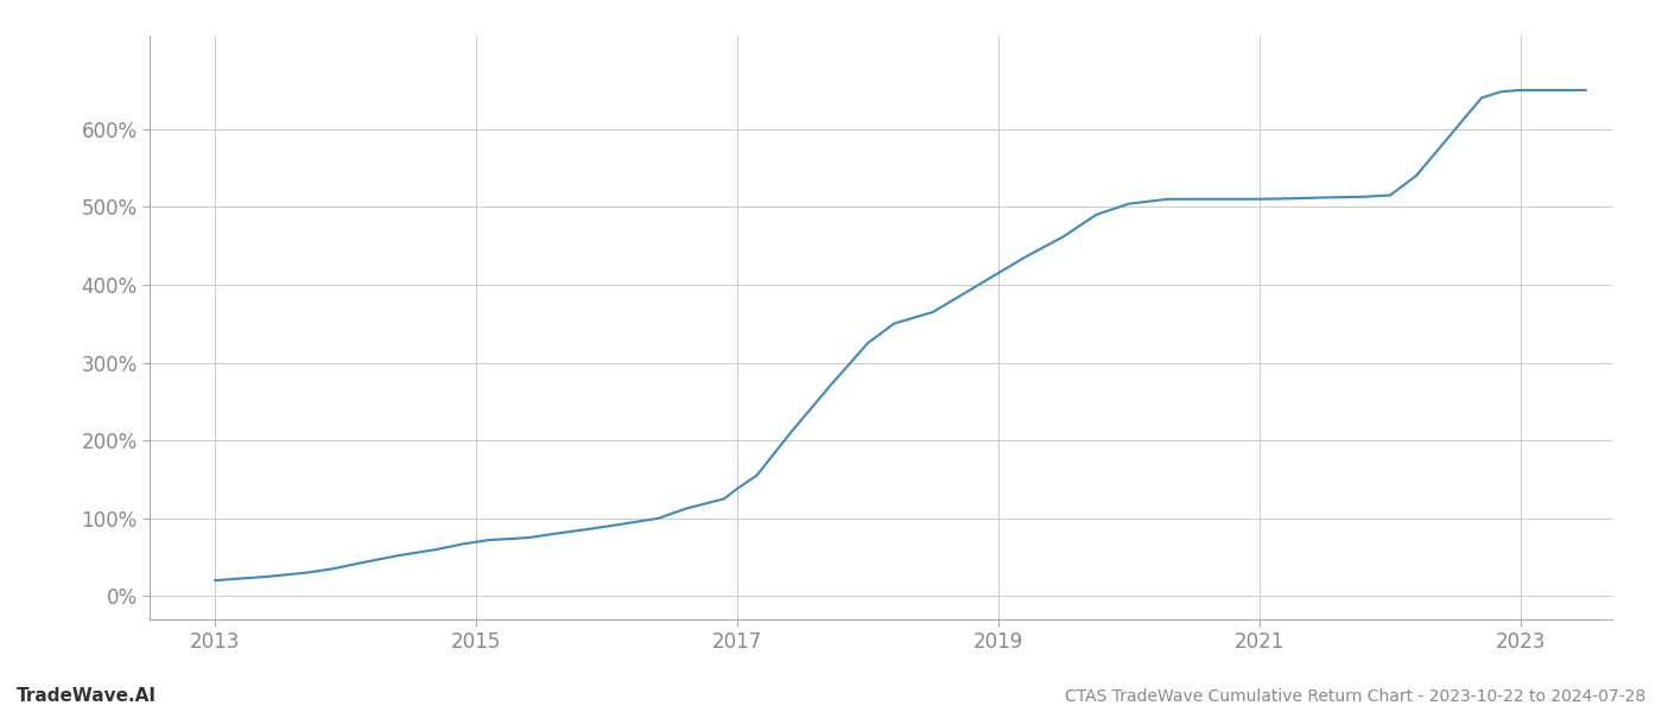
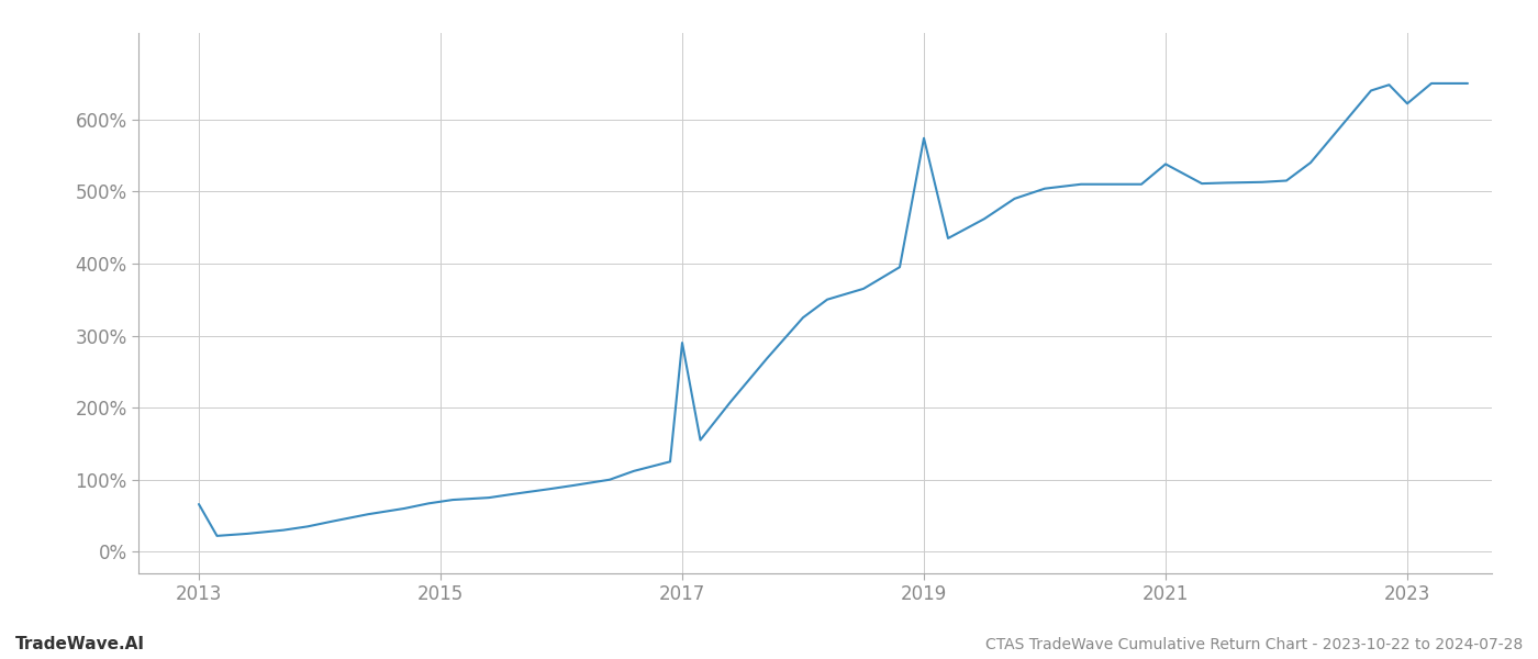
2013: 20% -> 66%
2017: 138% -> 290%
2019: 415% -> 574%
2021: 510% -> 538%
2023: 650% -> 622%
